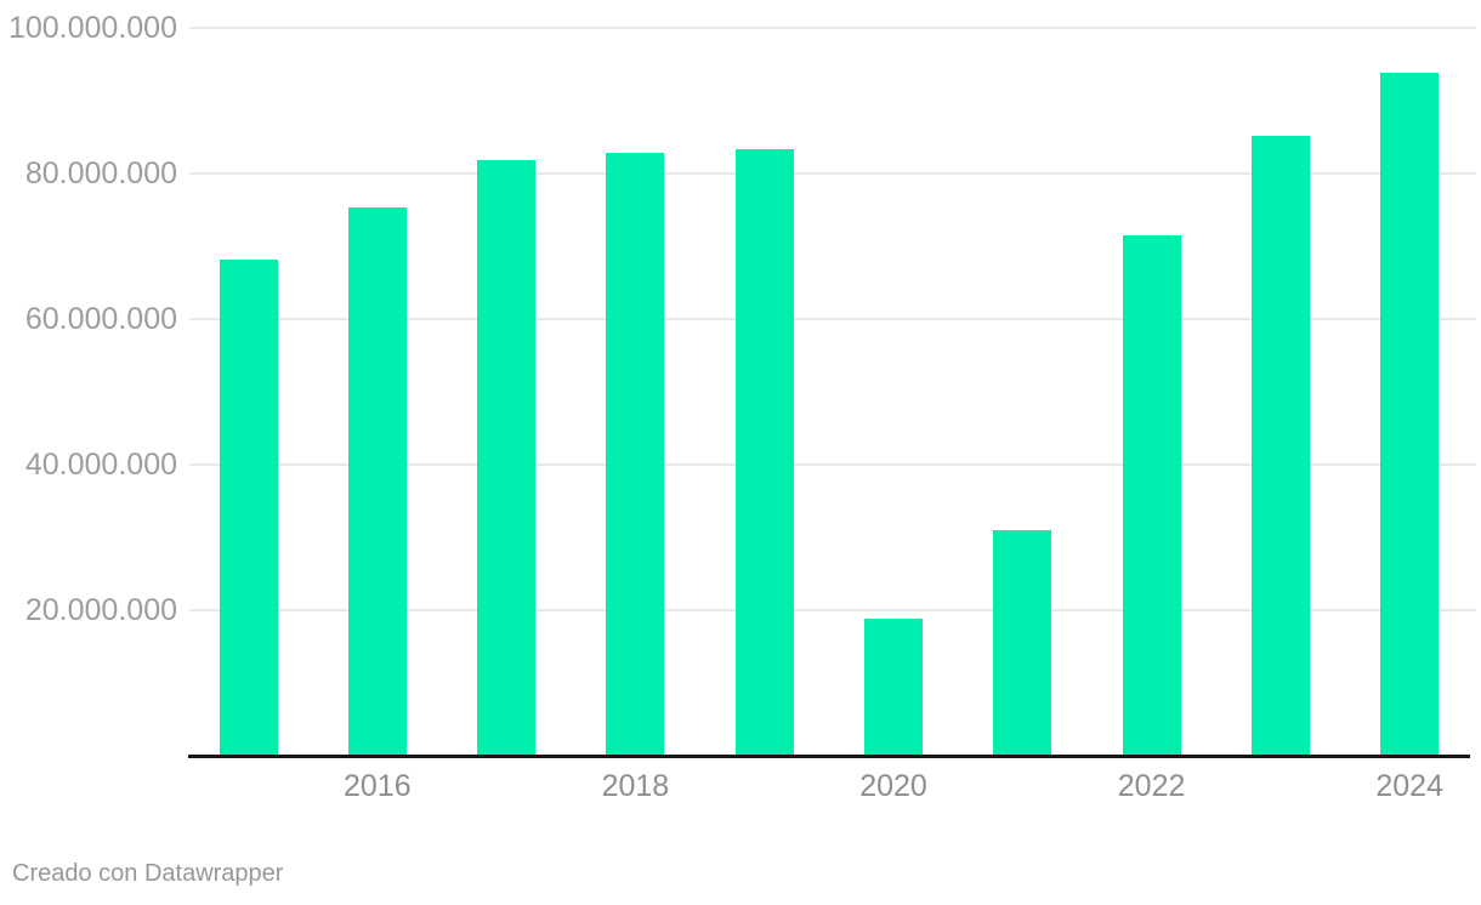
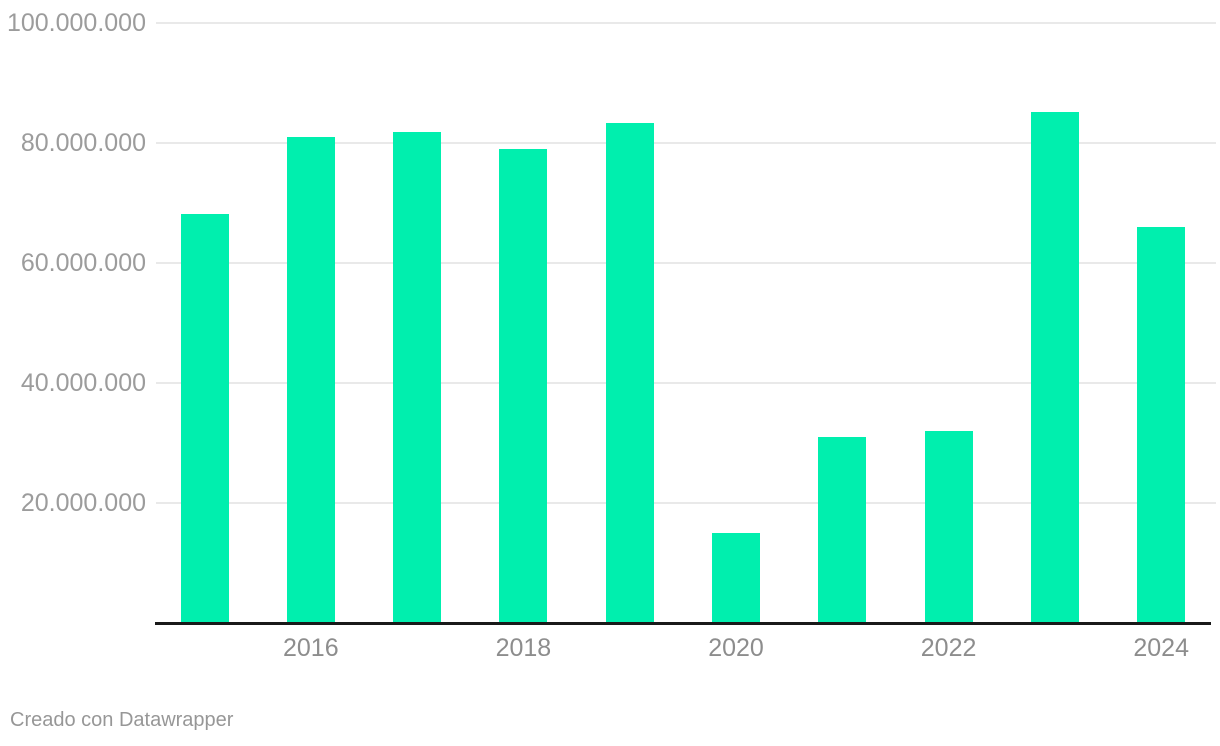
2016: 75000000 -> 81000000
2018: 83000000 -> 79000000
2020: 19000000 -> 15000000
2022: 72000000 -> 32000000
2024: 94000000 -> 66000000
